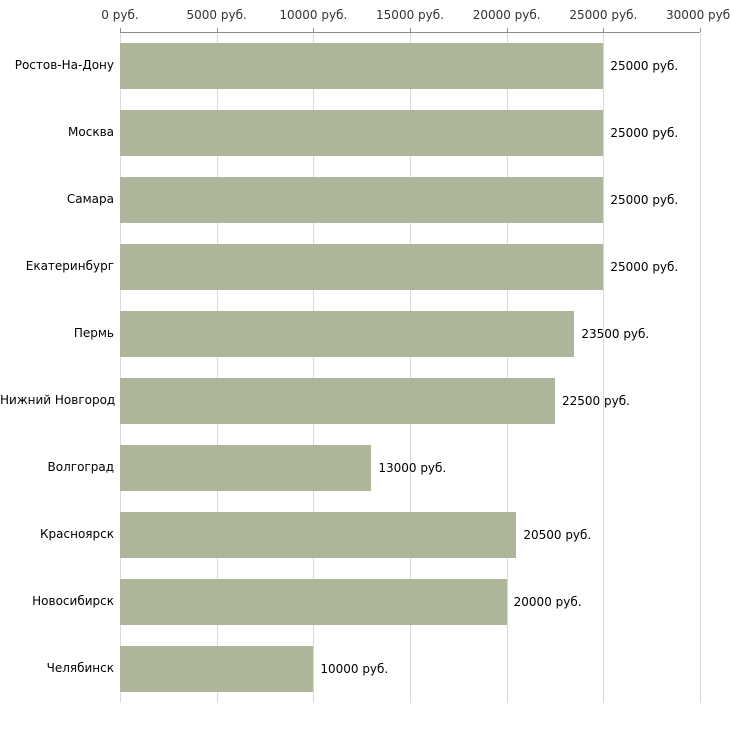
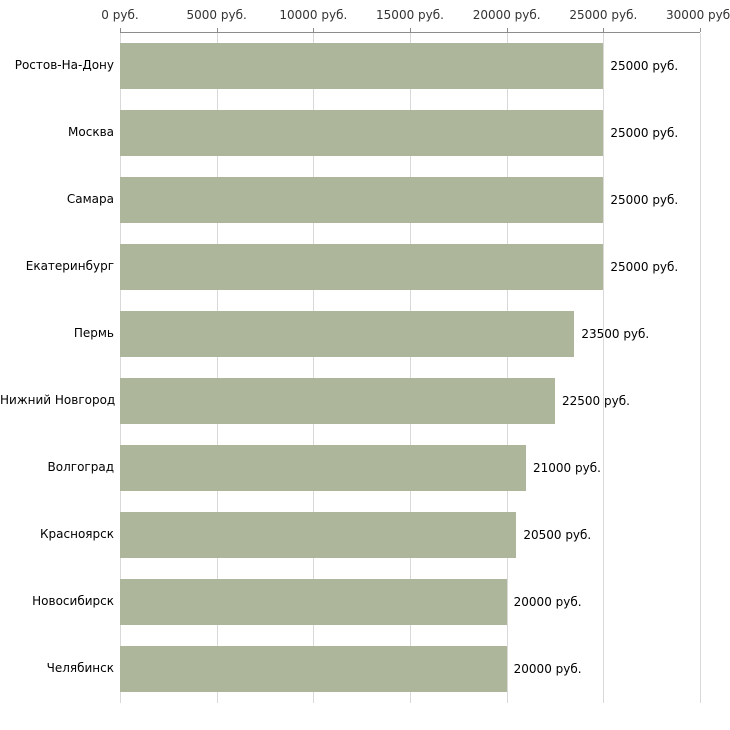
Волгоград: 13000 -> 21000
Челябинск: 10000 -> 20000
